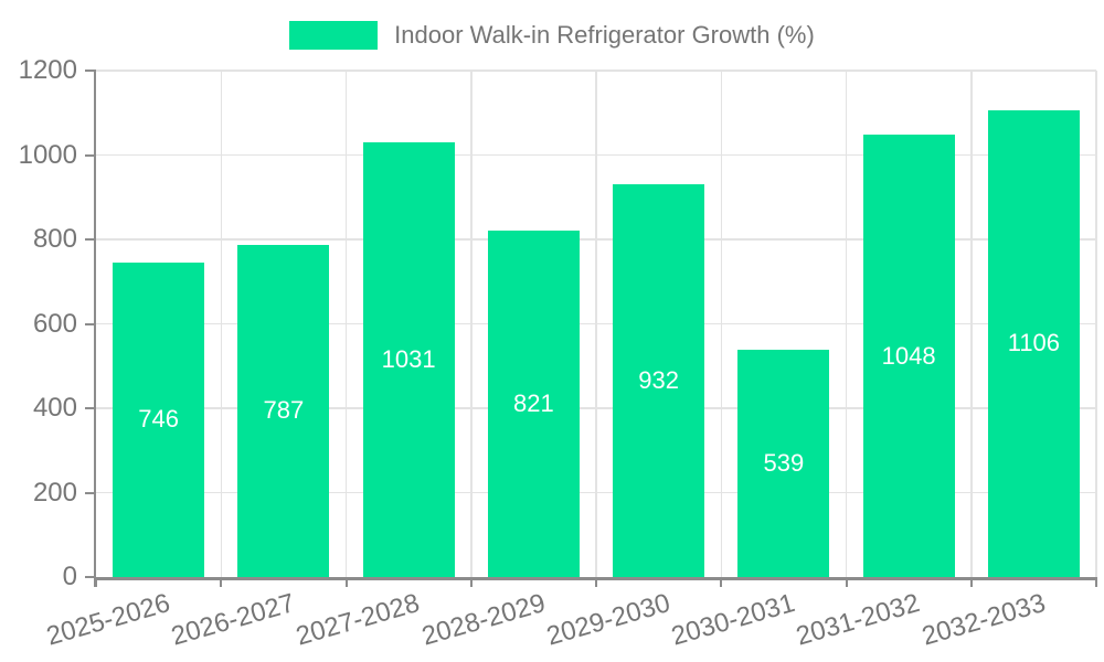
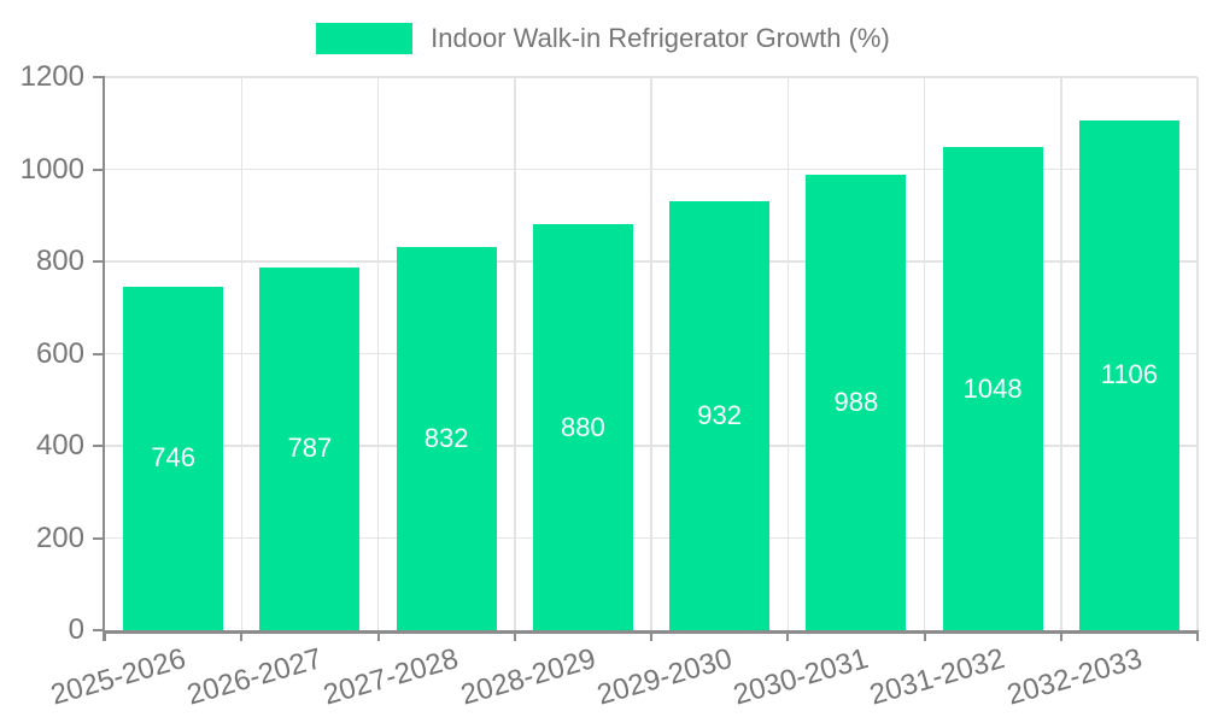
2027-2028: 1031 -> 832
2028-2029: 821 -> 880
2030-2031: 539 -> 988
